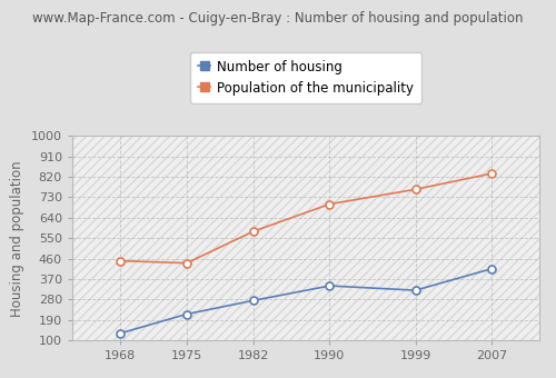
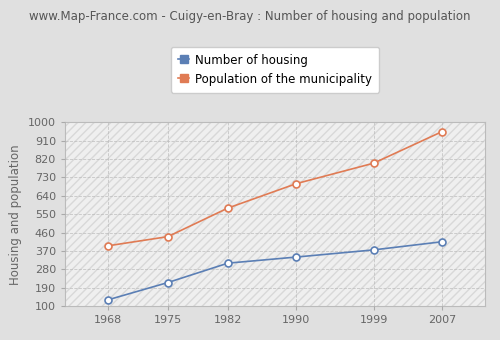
Population of the municipality/1968: 450 -> 395
Number of housing/1982: 275 -> 310
Number of housing/1999: 320 -> 375
Population of the municipality/1999: 765 -> 800
Population of the municipality/2007: 835 -> 955
